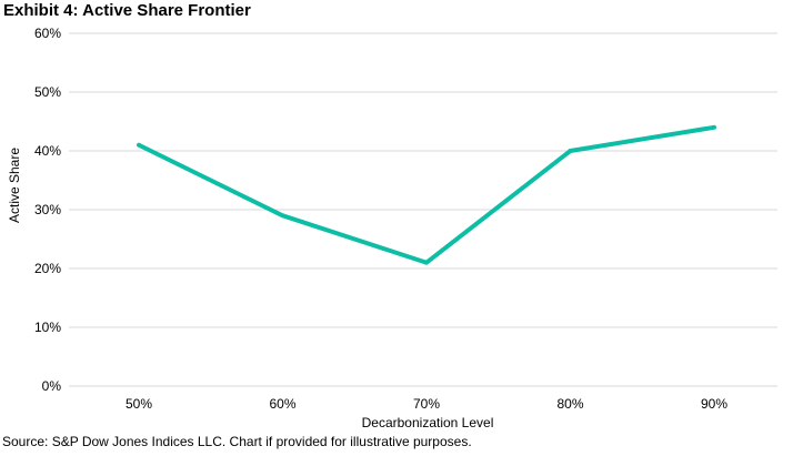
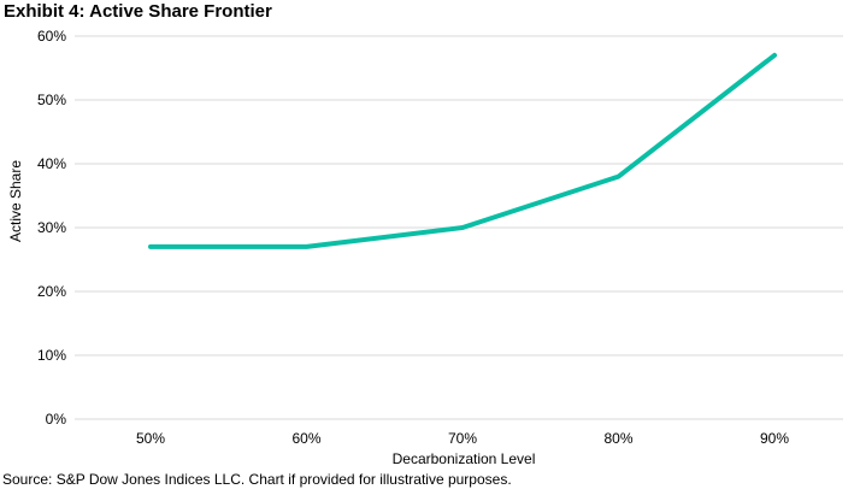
50%: 41% -> 27%
60%: 29% -> 27%
70%: 21% -> 30%
80%: 40% -> 38%
90%: 44% -> 57%
